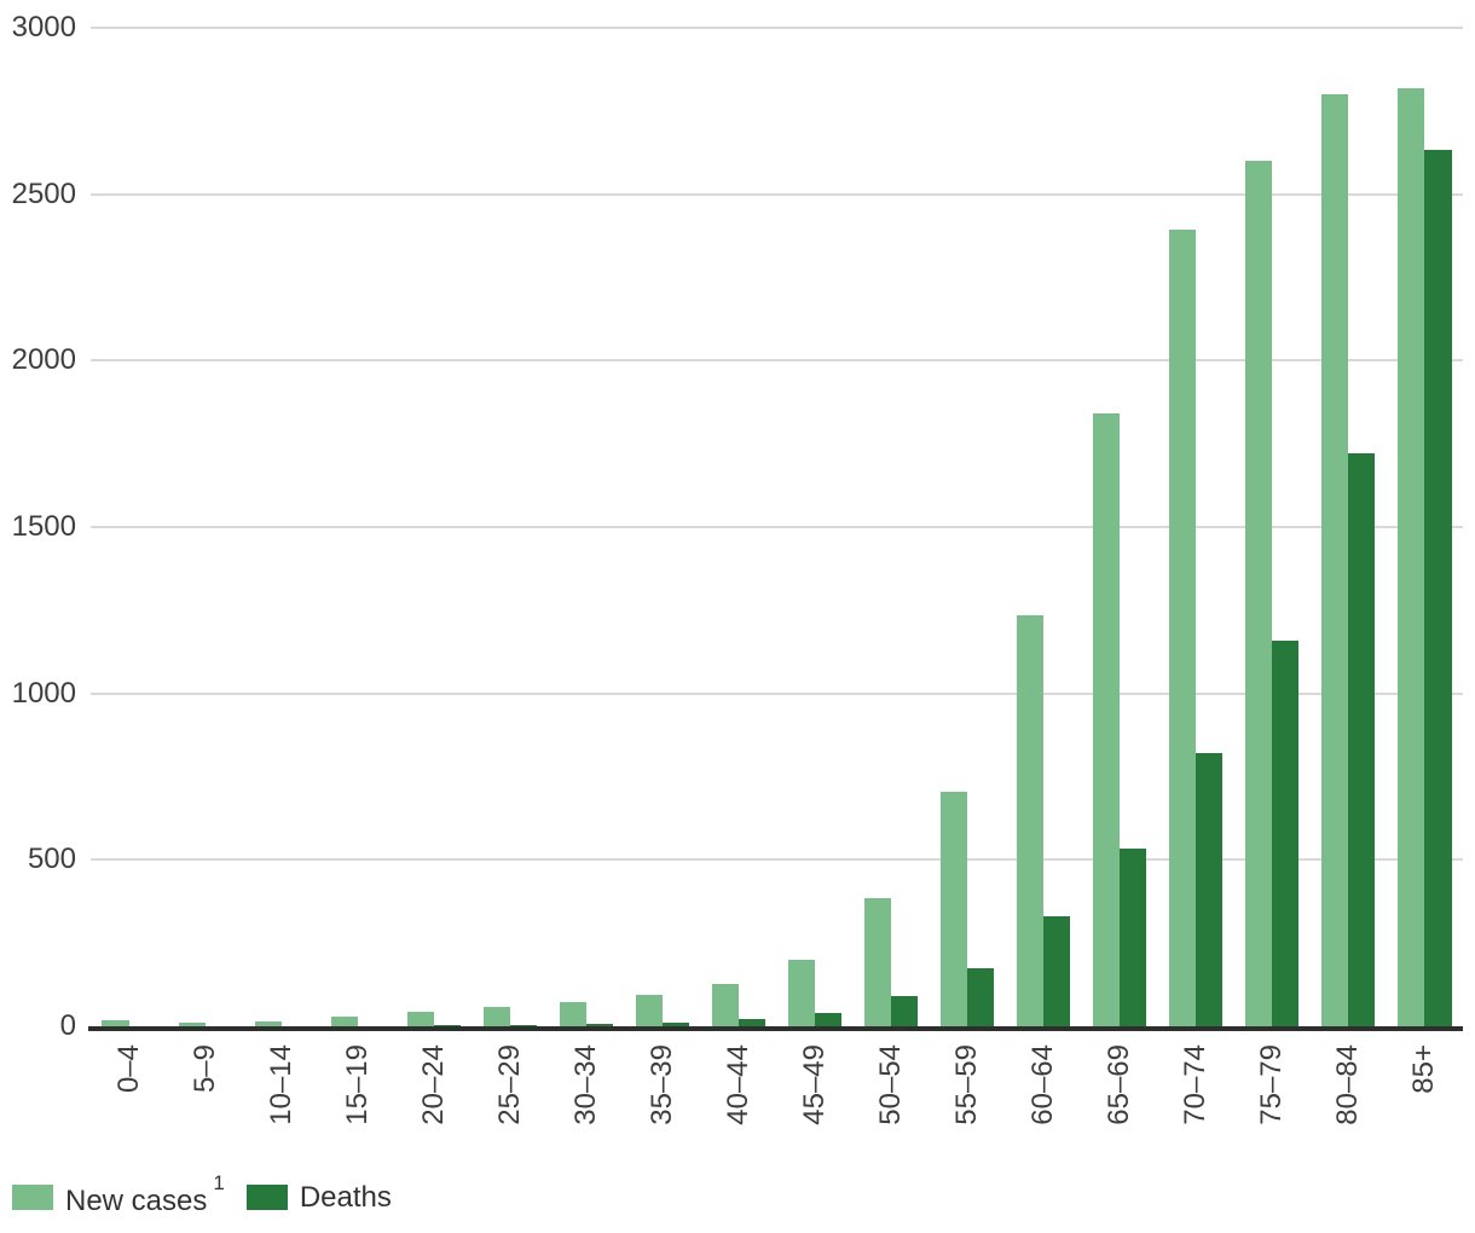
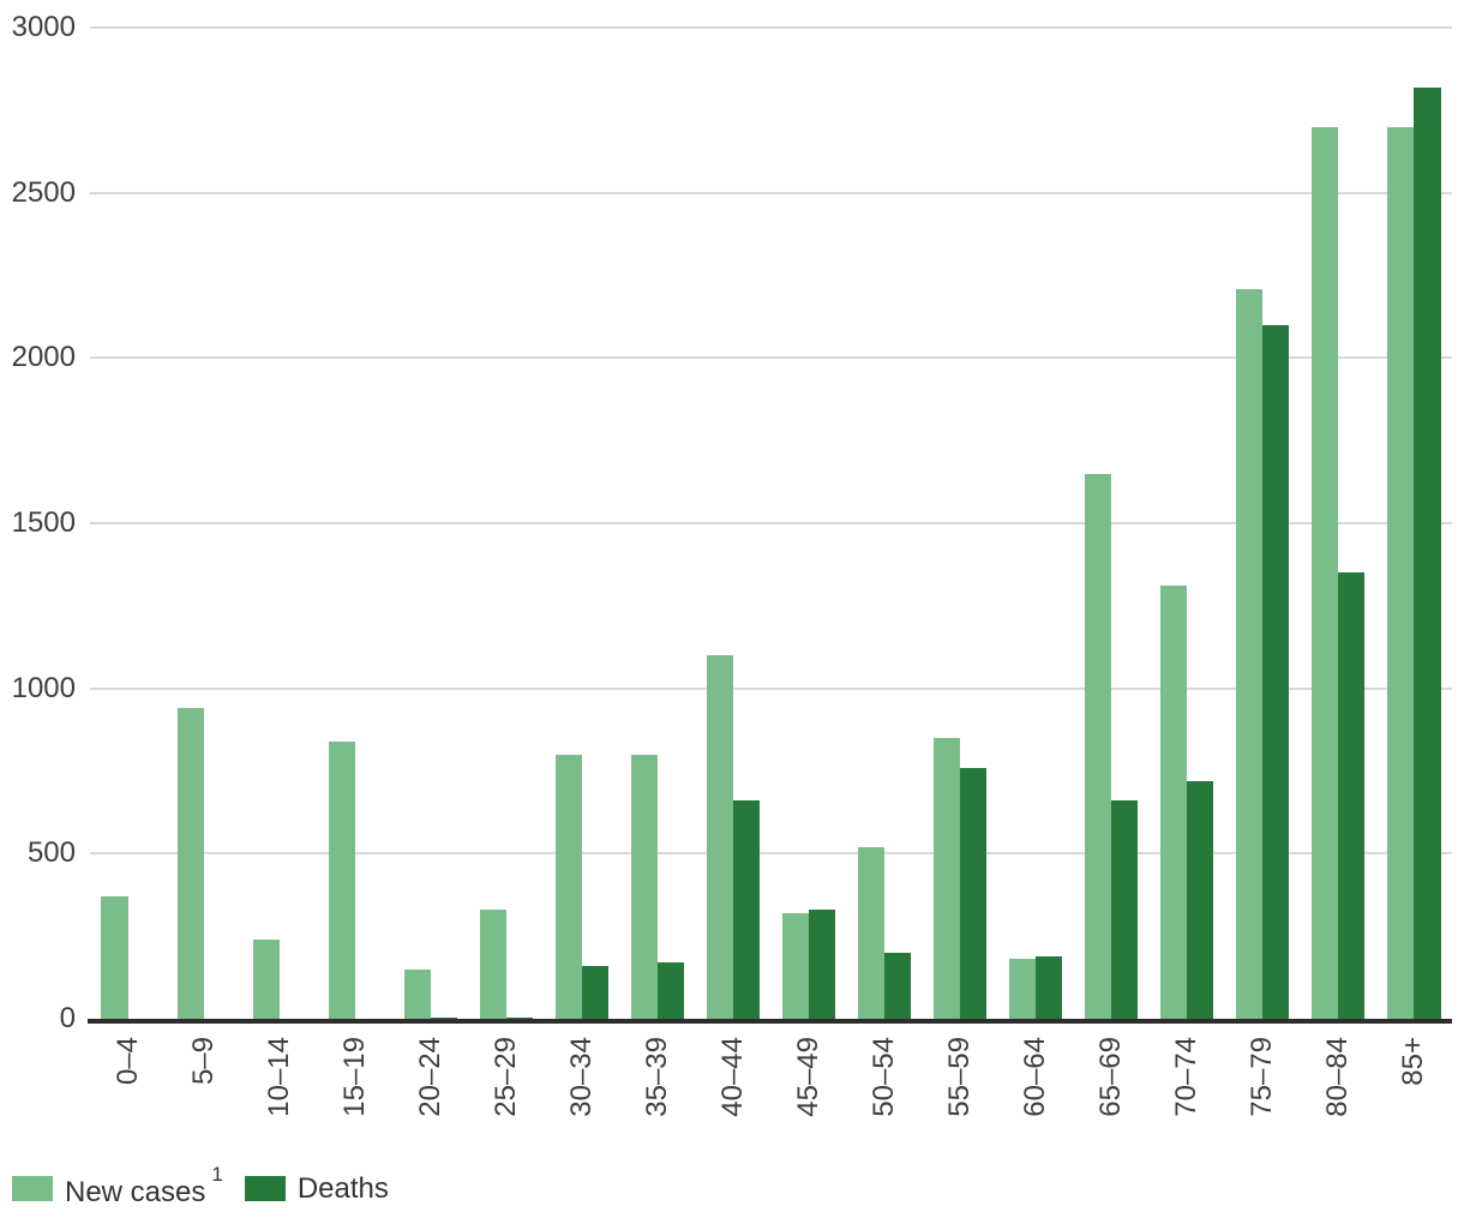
New cases/0–4: 20 -> 370
New cases/5–9: 10 -> 940
New cases/10–14: 20 -> 240
New cases/15–19: 30 -> 840
New cases/20–24: 40 -> 150
New cases/25–29: 60 -> 330
New cases/30–34: 70 -> 800
Deaths/30–34: 10 -> 160
New cases/35–39: 100 -> 800
Deaths/35–39: 10 -> 170
New cases/40–44: 130 -> 1100
Deaths/40–44: 20 -> 660
New cases/45–49: 200 -> 320
Deaths/45–49: 40 -> 330
New cases/50–54: 380 -> 520
Deaths/50–54: 90 -> 200
New cases/55–59: 700 -> 850
Deaths/55–59: 180 -> 760
New cases/60–64: 1240 -> 180
Deaths/60–64: 330 -> 190
New cases/65–69: 1840 -> 1650
Deaths/65–69: 540 -> 660
New cases/70–74: 2400 -> 1310
Deaths/70–74: 820 -> 720
New cases/75–79: 2600 -> 2210
Deaths/75–79: 1160 -> 2100
New cases/80–84: 2800 -> 2700
Deaths/80–84: 1720 -> 1350
New cases/85+: 2820 -> 2700
Deaths/85+: 2640 -> 2820
